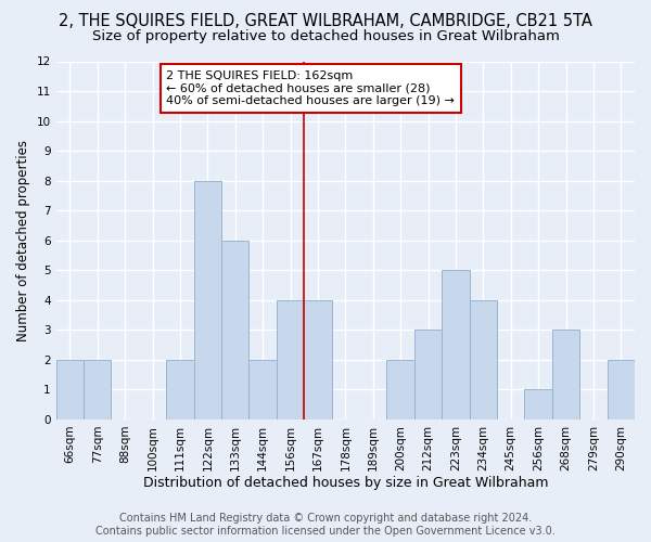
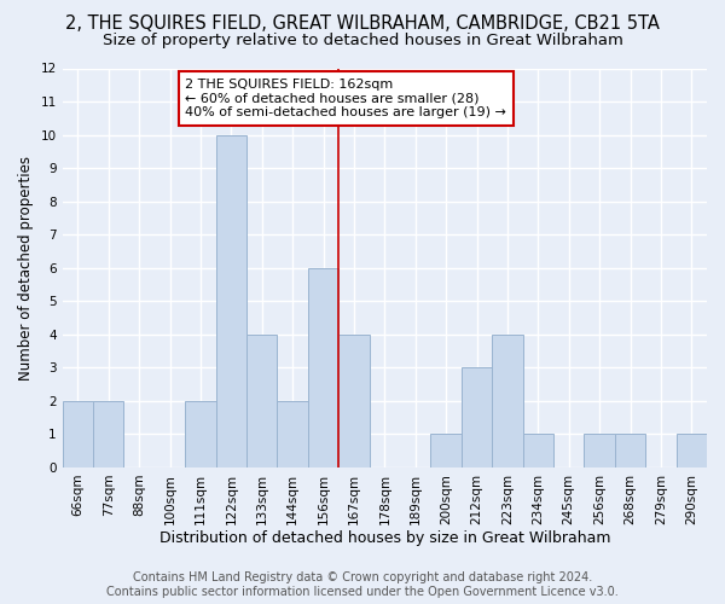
122sqm: 8 -> 10
133sqm: 6 -> 4
156sqm: 4 -> 6
200sqm: 2 -> 1
223sqm: 5 -> 4
234sqm: 4 -> 1
268sqm: 3 -> 1
290sqm: 2 -> 1
